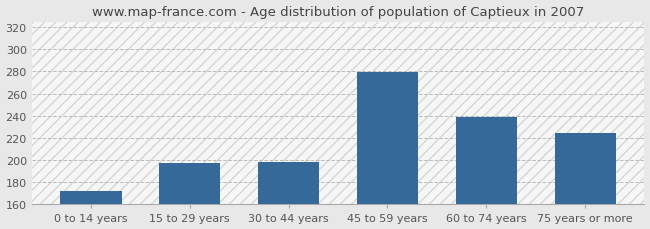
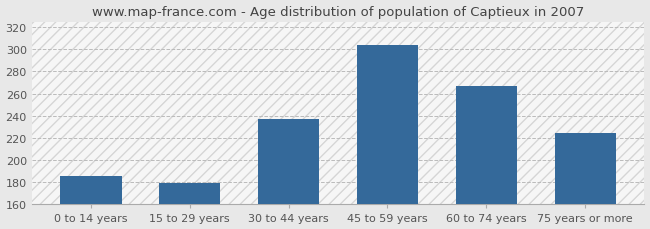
0 to 14 years: 172 -> 186
15 to 29 years: 197 -> 179
30 to 44 years: 198 -> 237
45 to 59 years: 279 -> 304
60 to 74 years: 239 -> 267
